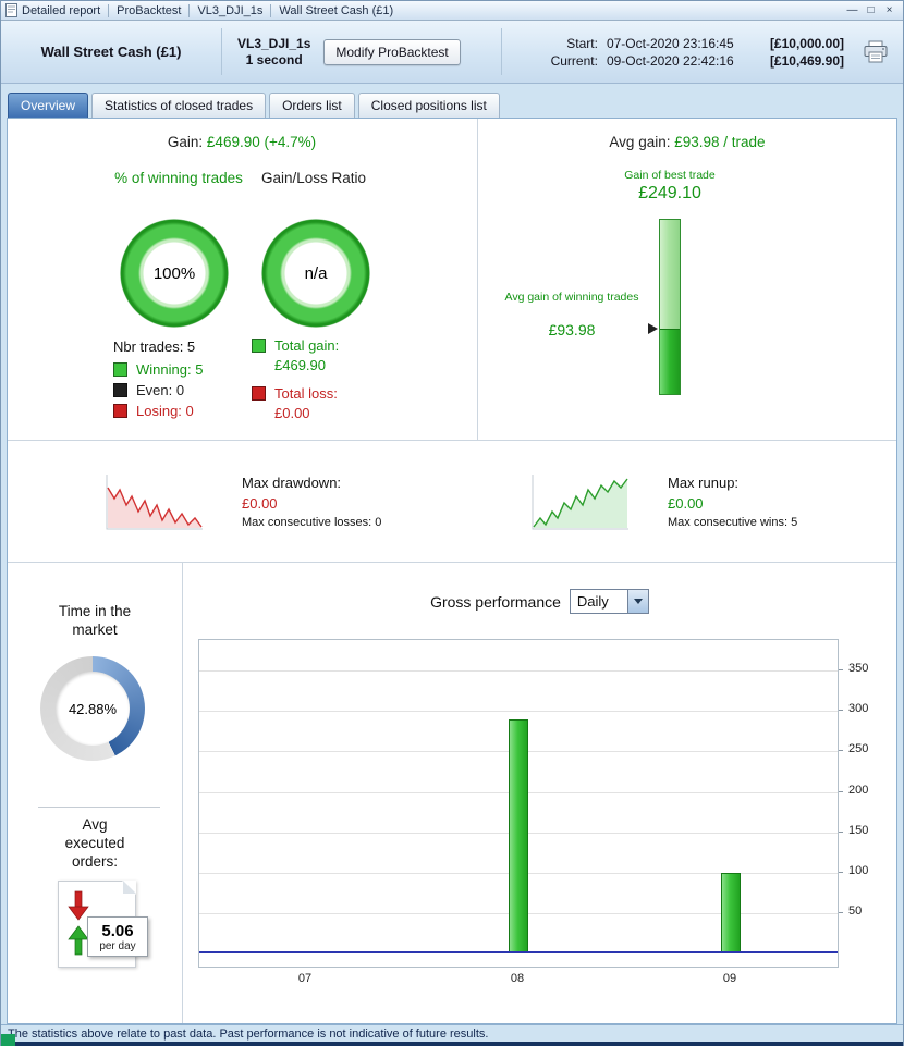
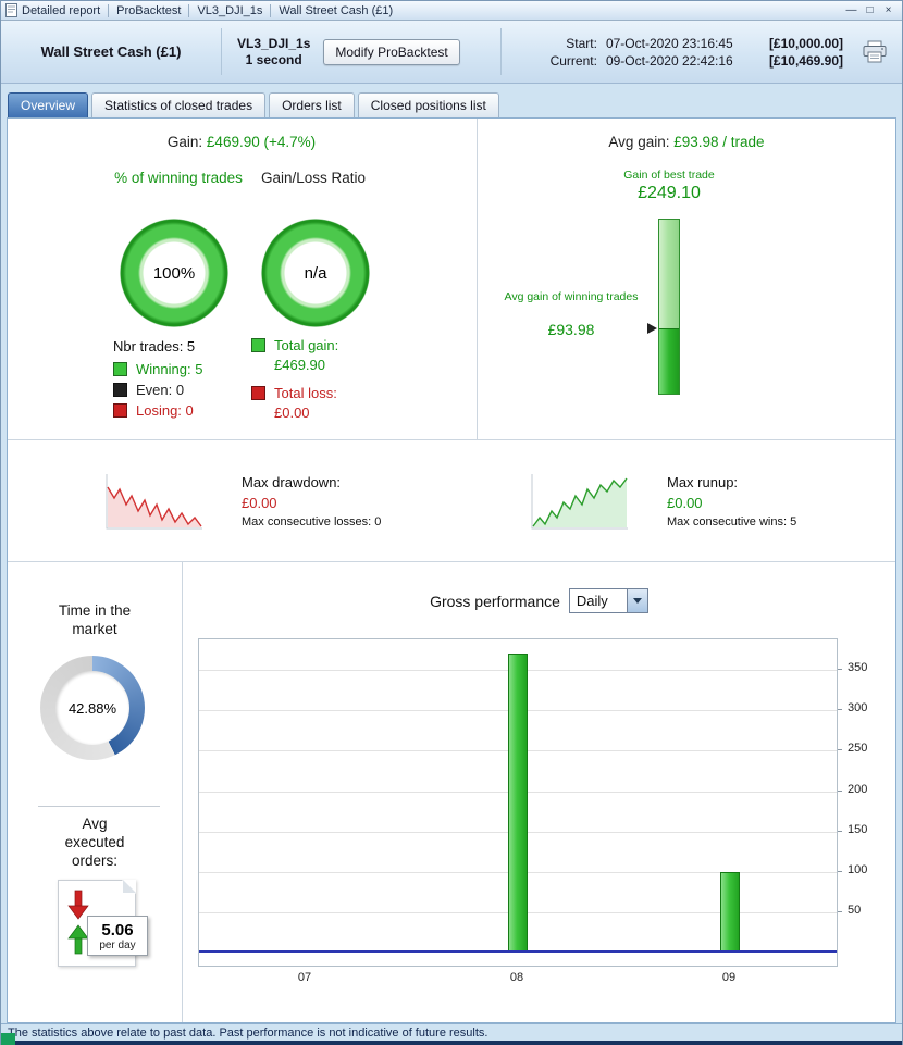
08: 290 -> 370
